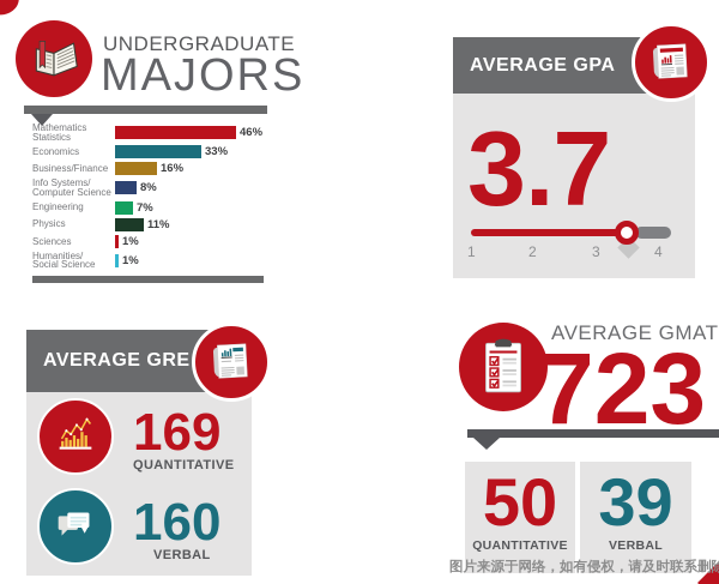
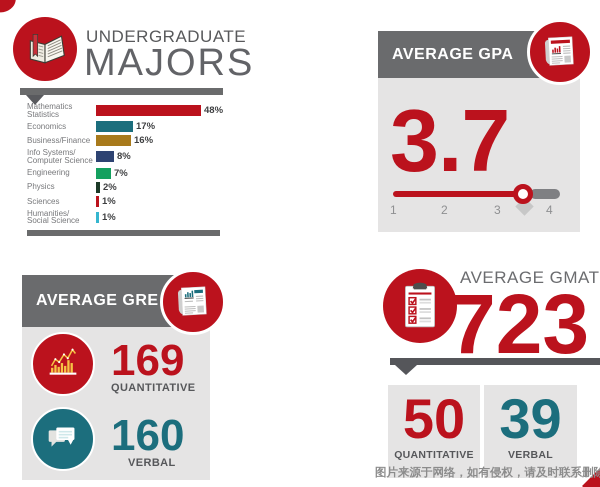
UNDERGRADUATE MAJORS/Mathematics Statistics: 46% -> 48%
UNDERGRADUATE MAJORS/Economics: 33% -> 17%
UNDERGRADUATE MAJORS/Physics: 11% -> 2%
